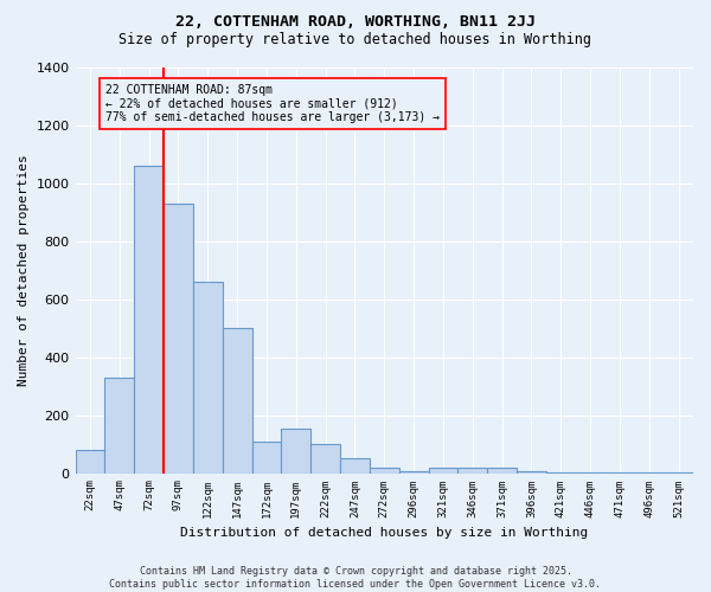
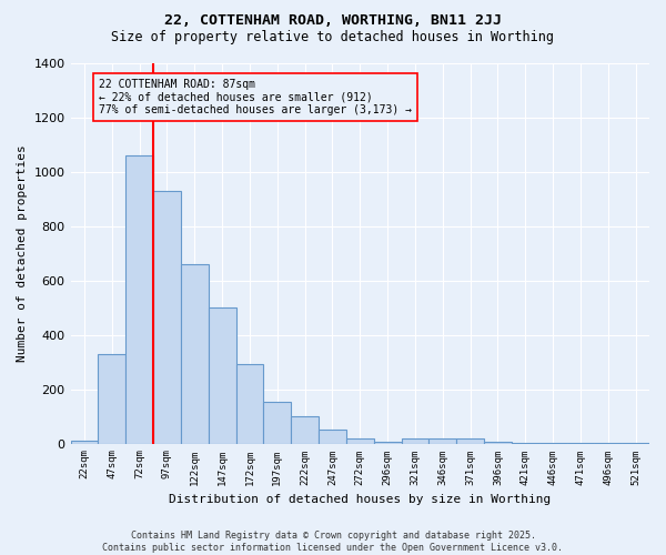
22sqm: 80 -> 10
172sqm: 110 -> 290
